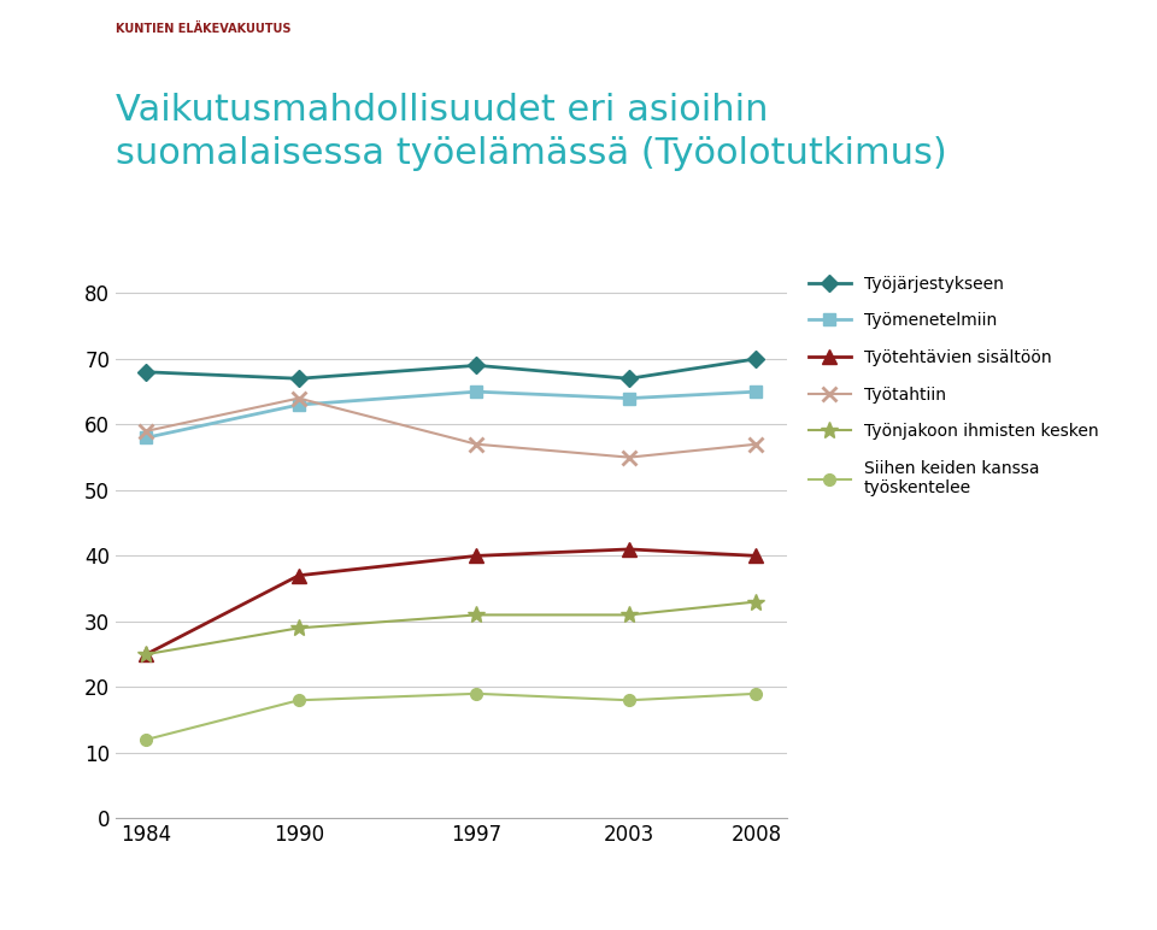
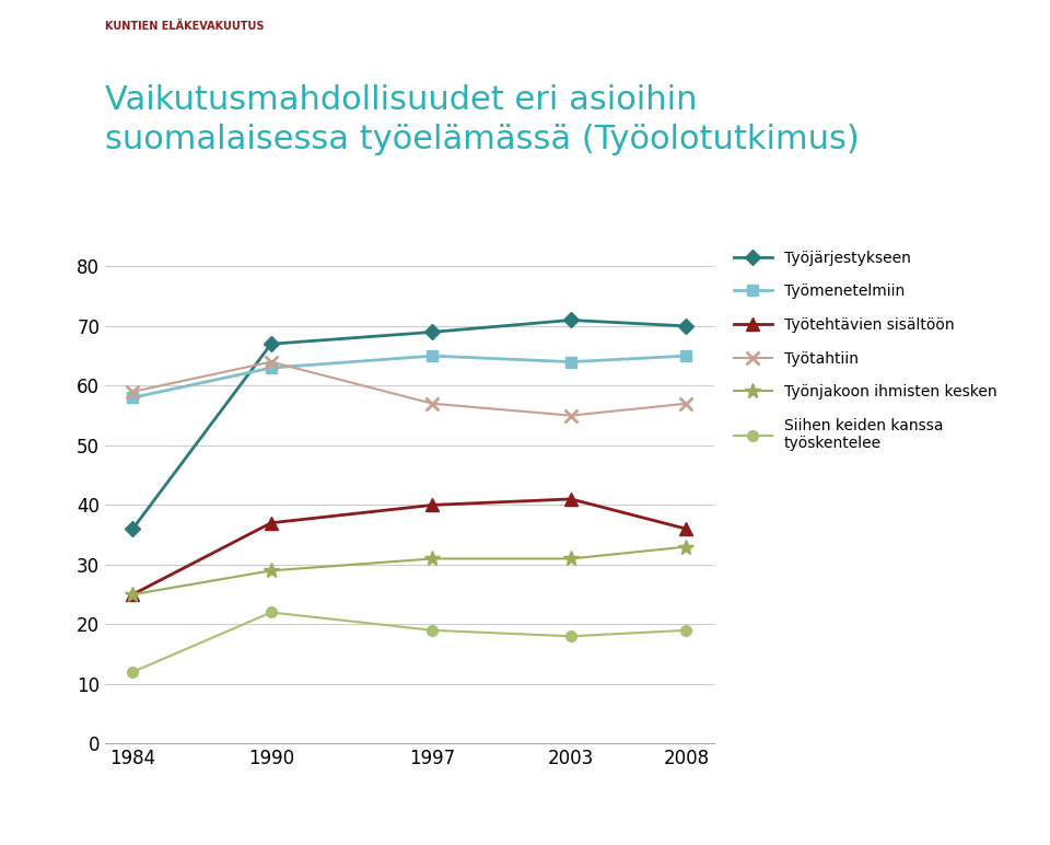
Työjärjestykseen/1984: 68 -> 36
Siihen keiden kanssa työskentelee/1990: 18 -> 22
Työjärjestykseen/2003: 67 -> 71
Työtehtävien sisältöön/2008: 40 -> 36
